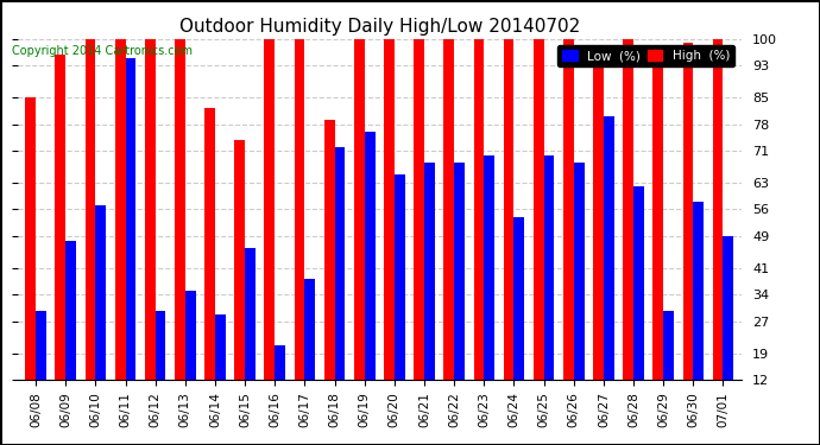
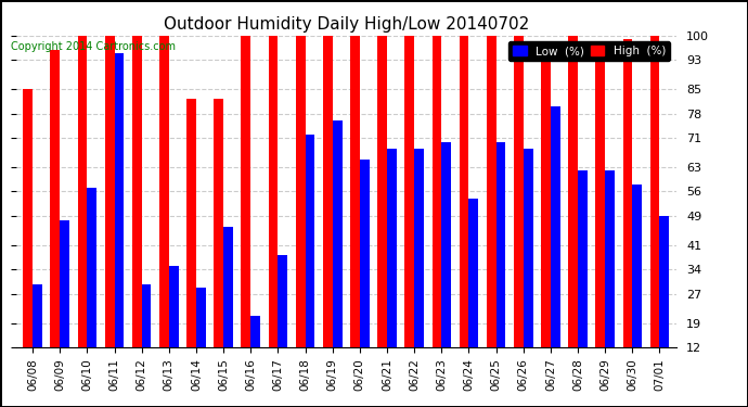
High (%)/06/15: 74 -> 82
High (%)/06/18: 79 -> 100
Low (%)/06/29: 30 -> 62
